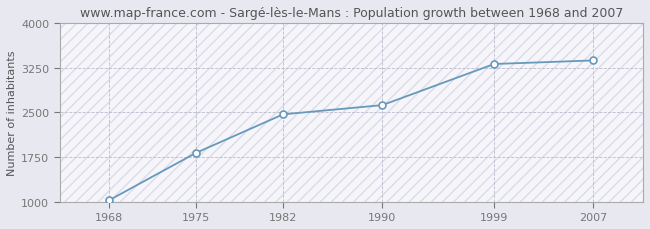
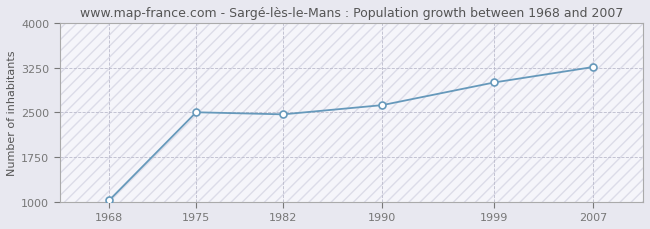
1975: 1820 -> 2500
1999: 3310 -> 3000
2007: 3370 -> 3260
